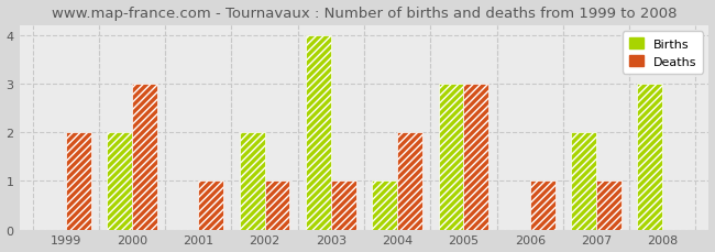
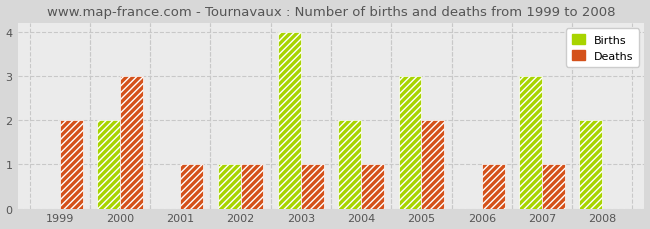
Births/2002: 2 -> 1
Births/2004: 1 -> 2
Deaths/2004: 2 -> 1
Deaths/2005: 3 -> 2
Births/2007: 2 -> 3
Births/2008: 3 -> 2
